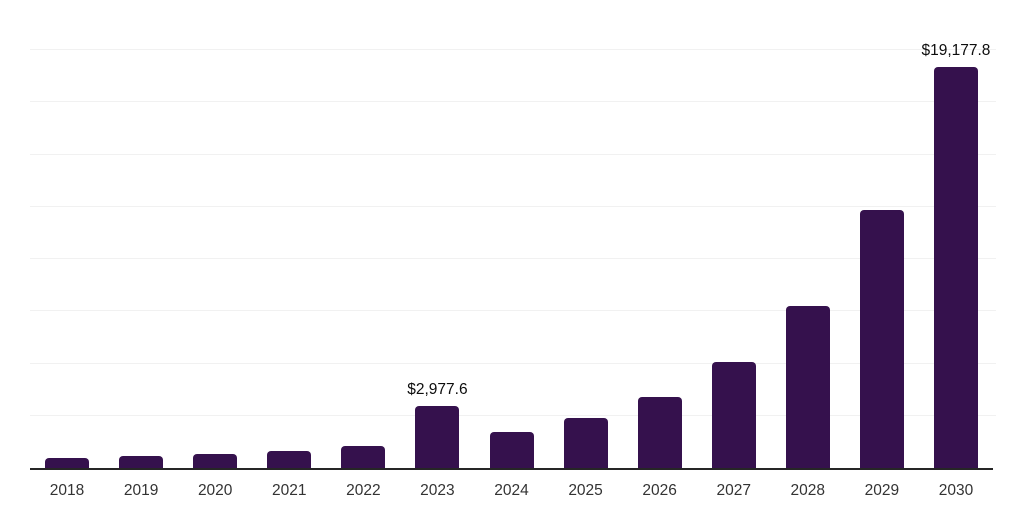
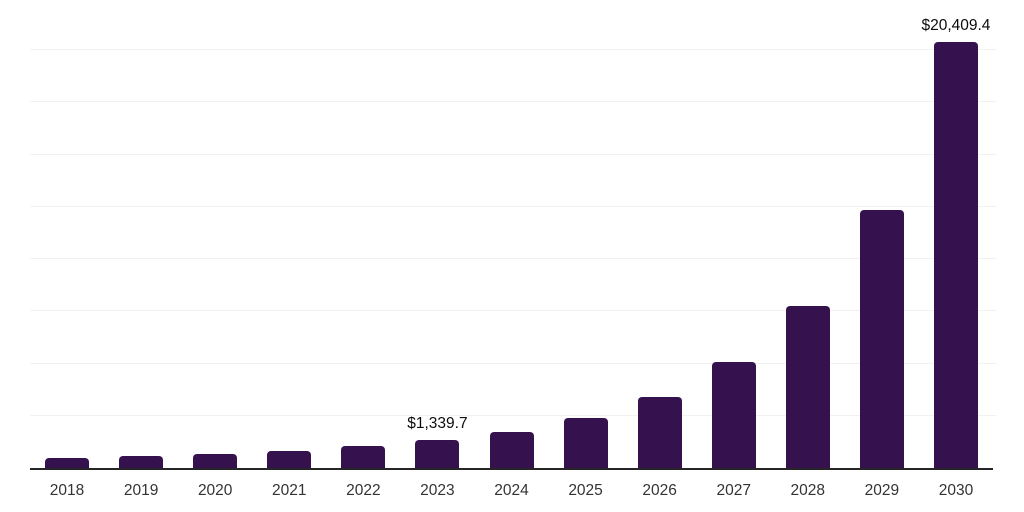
2023: $2,977.6 -> $1,339.7
2030: $19,177.8 -> $20,409.4
